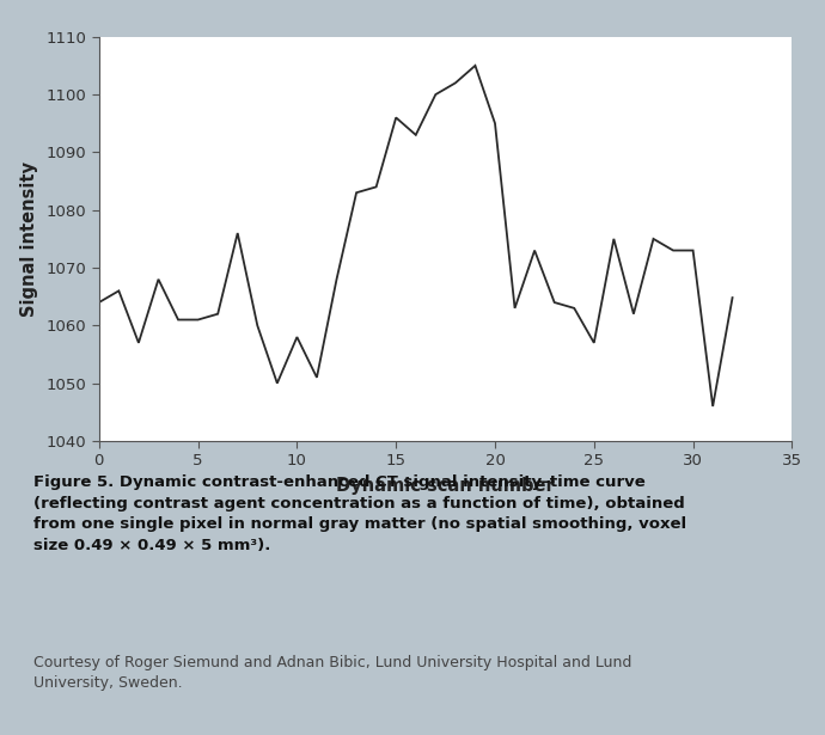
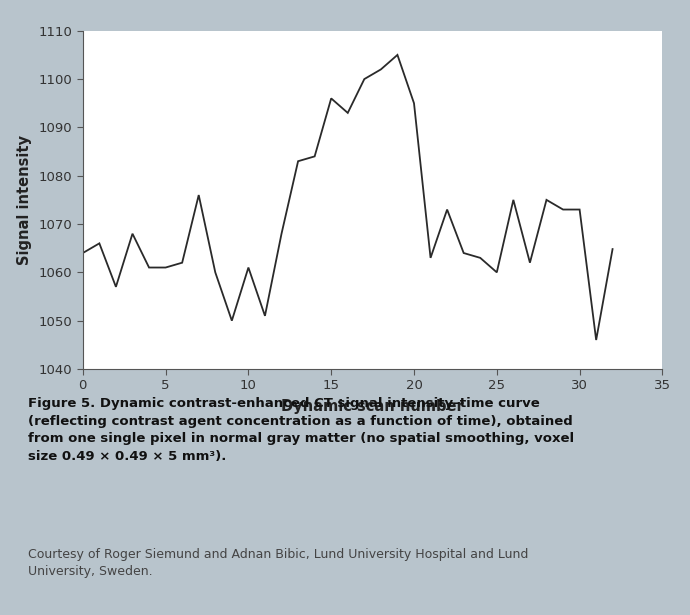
10: 1058 -> 1061
25: 1057 -> 1060
